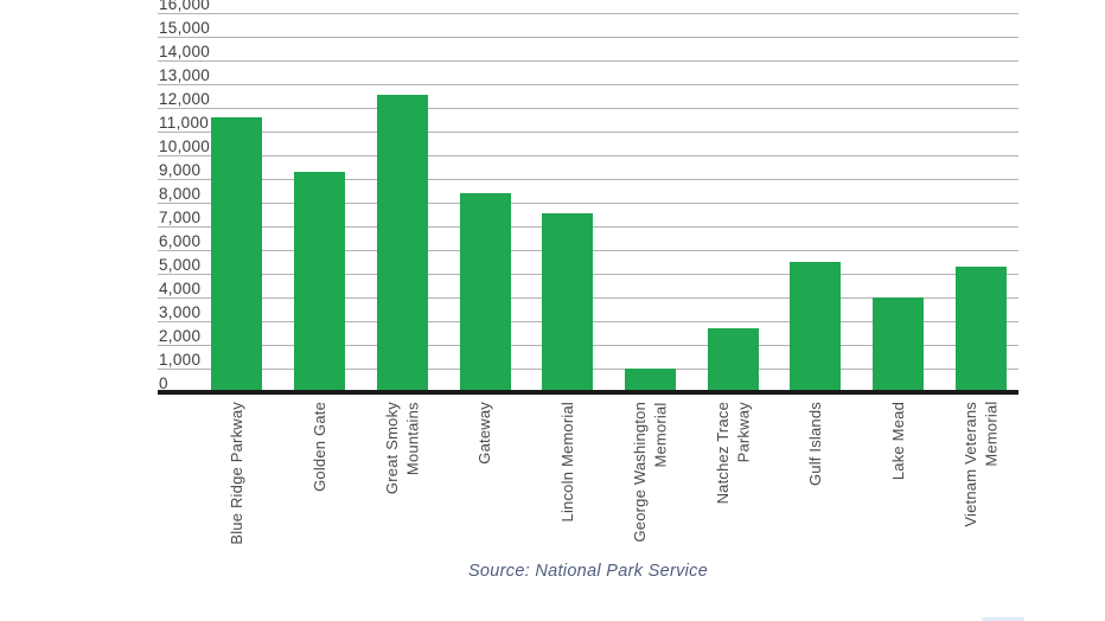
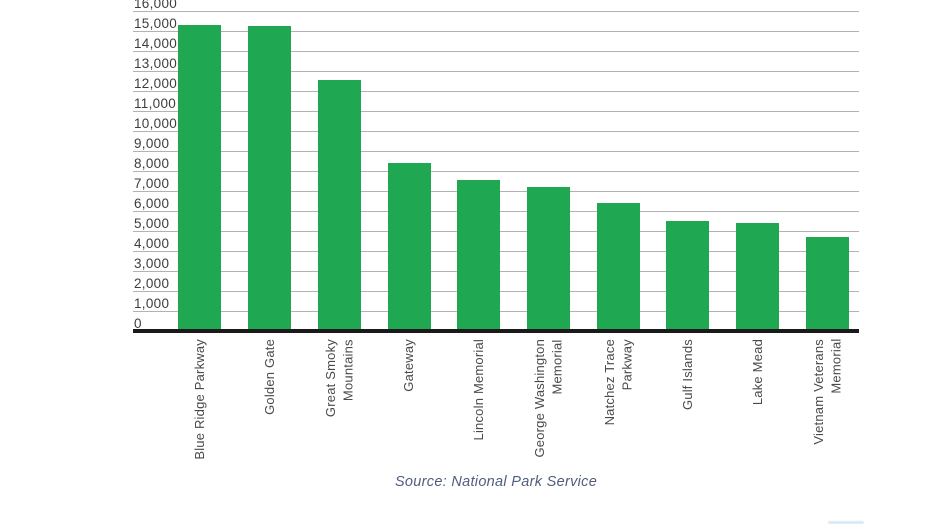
Blue Ridge Parkway: 11600 -> 15300
Golden Gate: 9300 -> 15200
George Washington Memorial: 1000 -> 7200
Natchez Trace Parkway: 2700 -> 6400
Lake Mead: 4000 -> 5400
Vietnam Veterans Memorial: 5300 -> 4700
